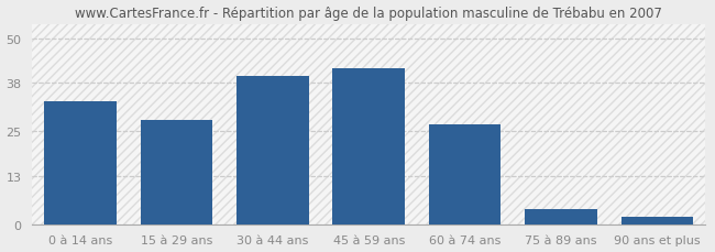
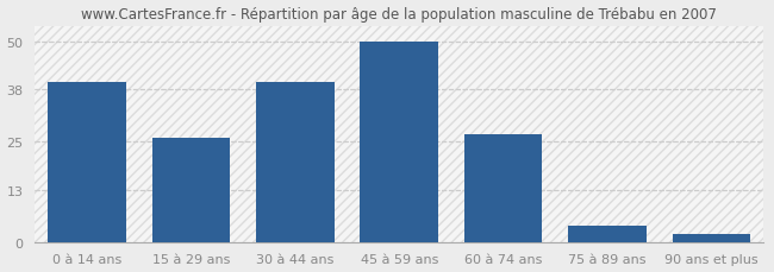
0 à 14 ans: 33 -> 40
15 à 29 ans: 28 -> 26
45 à 59 ans: 42 -> 50
